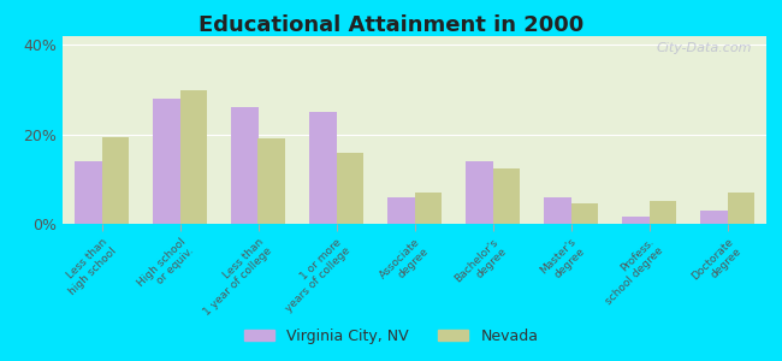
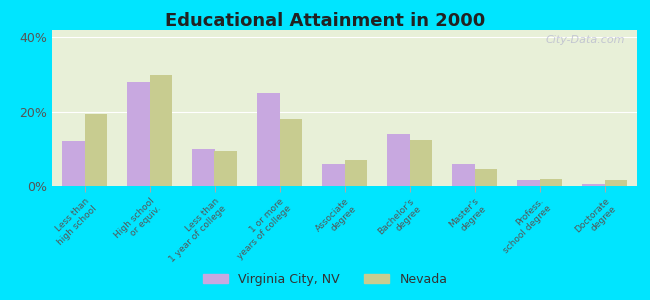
Virginia City, NV/Less than high school: 14.0% -> 12.0%
Virginia City, NV/Less than 1 year of college: 26.0% -> 10.0%
Nevada/Less than 1 year of college: 19.0% -> 9.5%
Nevada/1 or more years of college: 16.0% -> 18.0%
Nevada/Profess. school degree: 5.0% -> 2.0%
Virginia City, NV/Doctorate degree: 3.0% -> 0.5%
Nevada/Doctorate degree: 7.0% -> 1.5%
